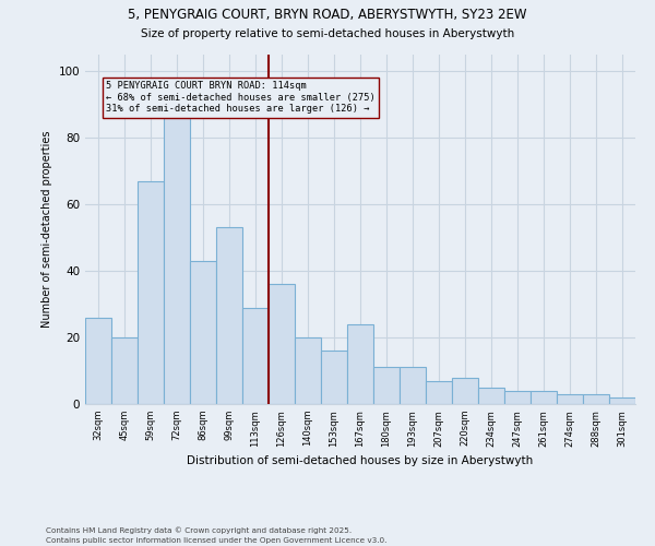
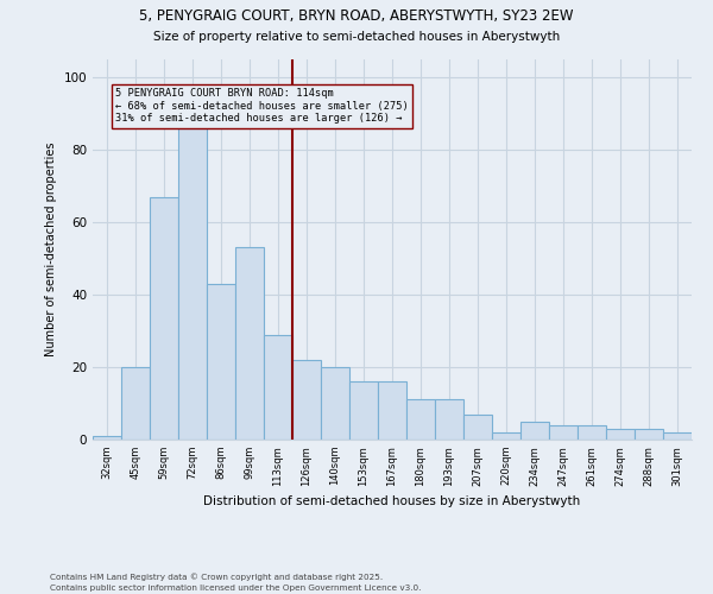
32sqm: 26 -> 1
126sqm: 36 -> 22
167sqm: 24 -> 16
220sqm: 8 -> 2
